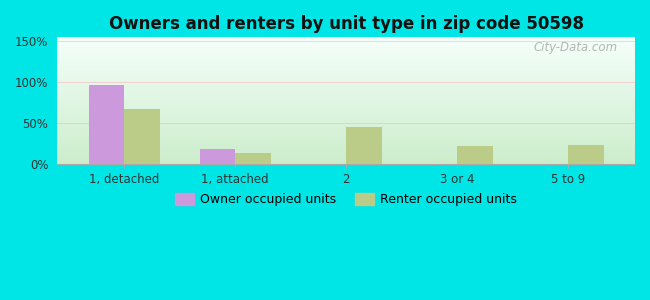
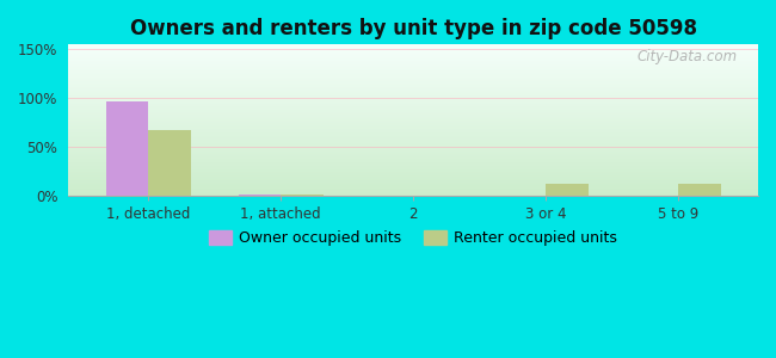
Owner occupied units/1, attached: 18% -> 2%
Renter occupied units/1, attached: 14% -> 2%
Renter occupied units/2: 46% -> 0%
Renter occupied units/3 or 4: 22% -> 13%
Renter occupied units/5 to 9: 24% -> 13%
